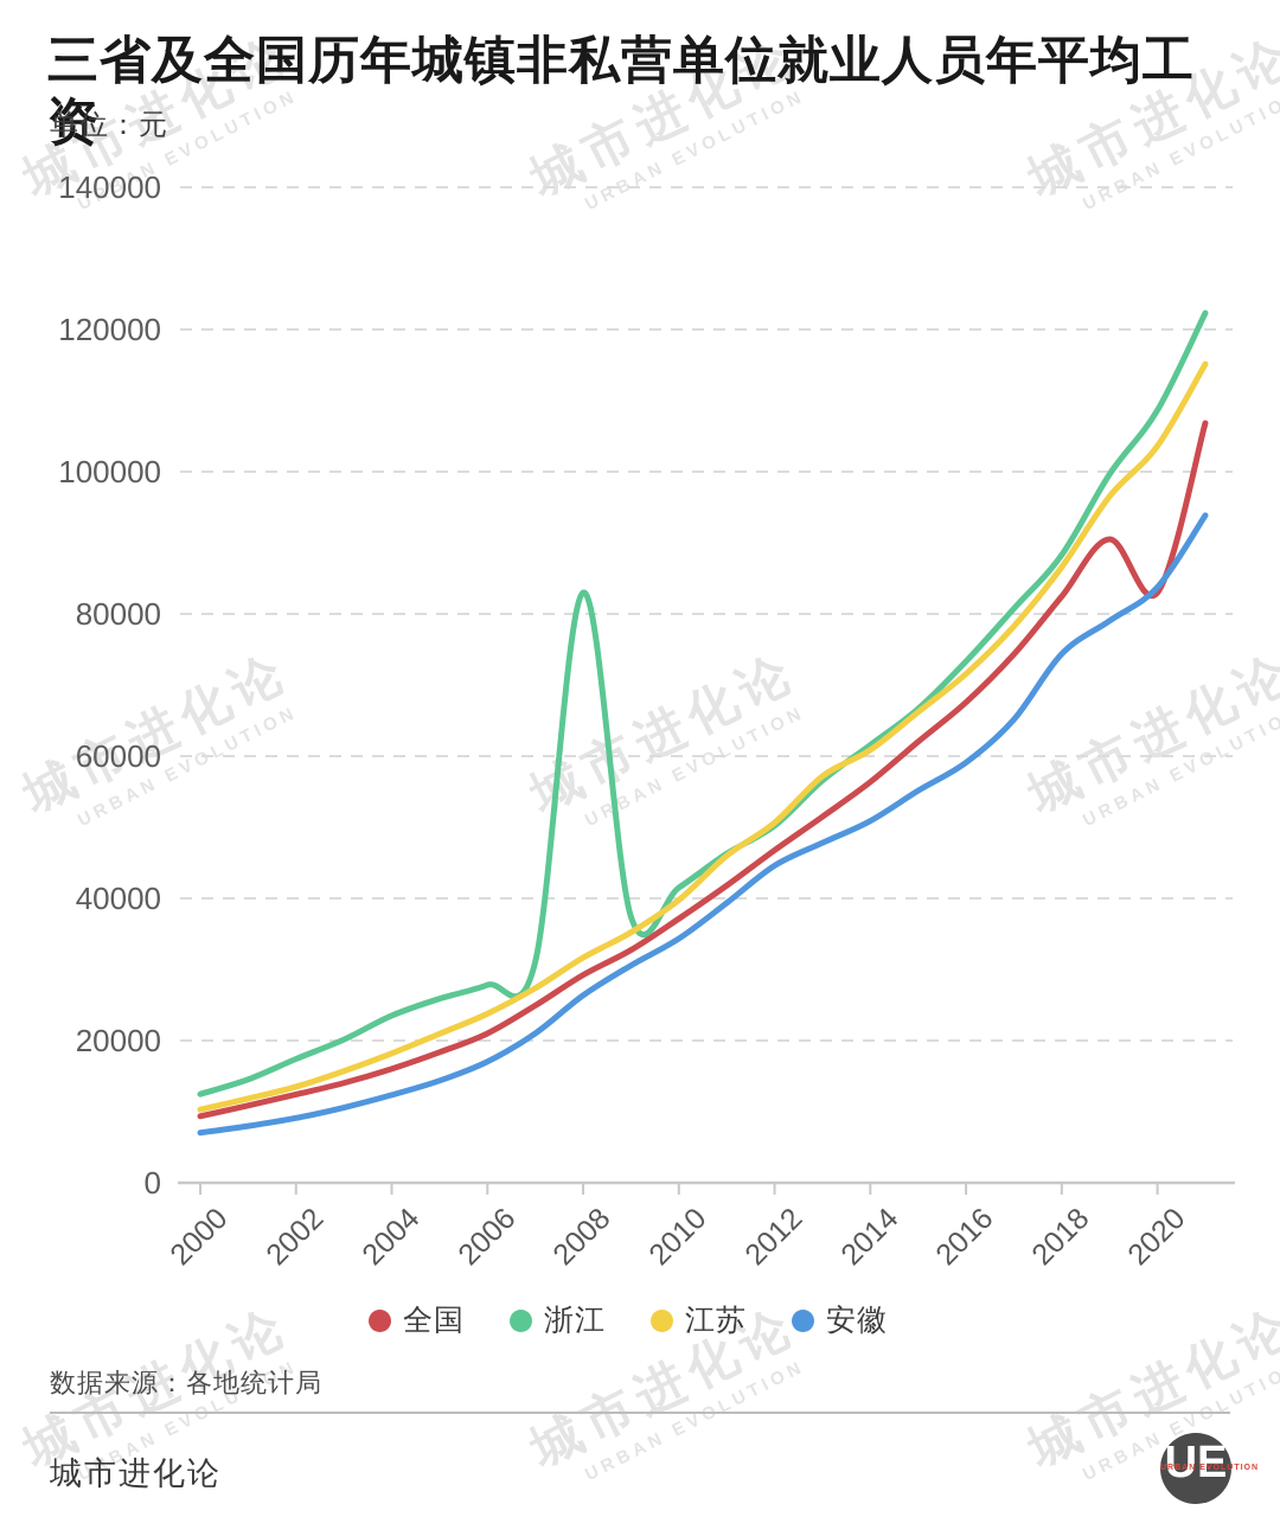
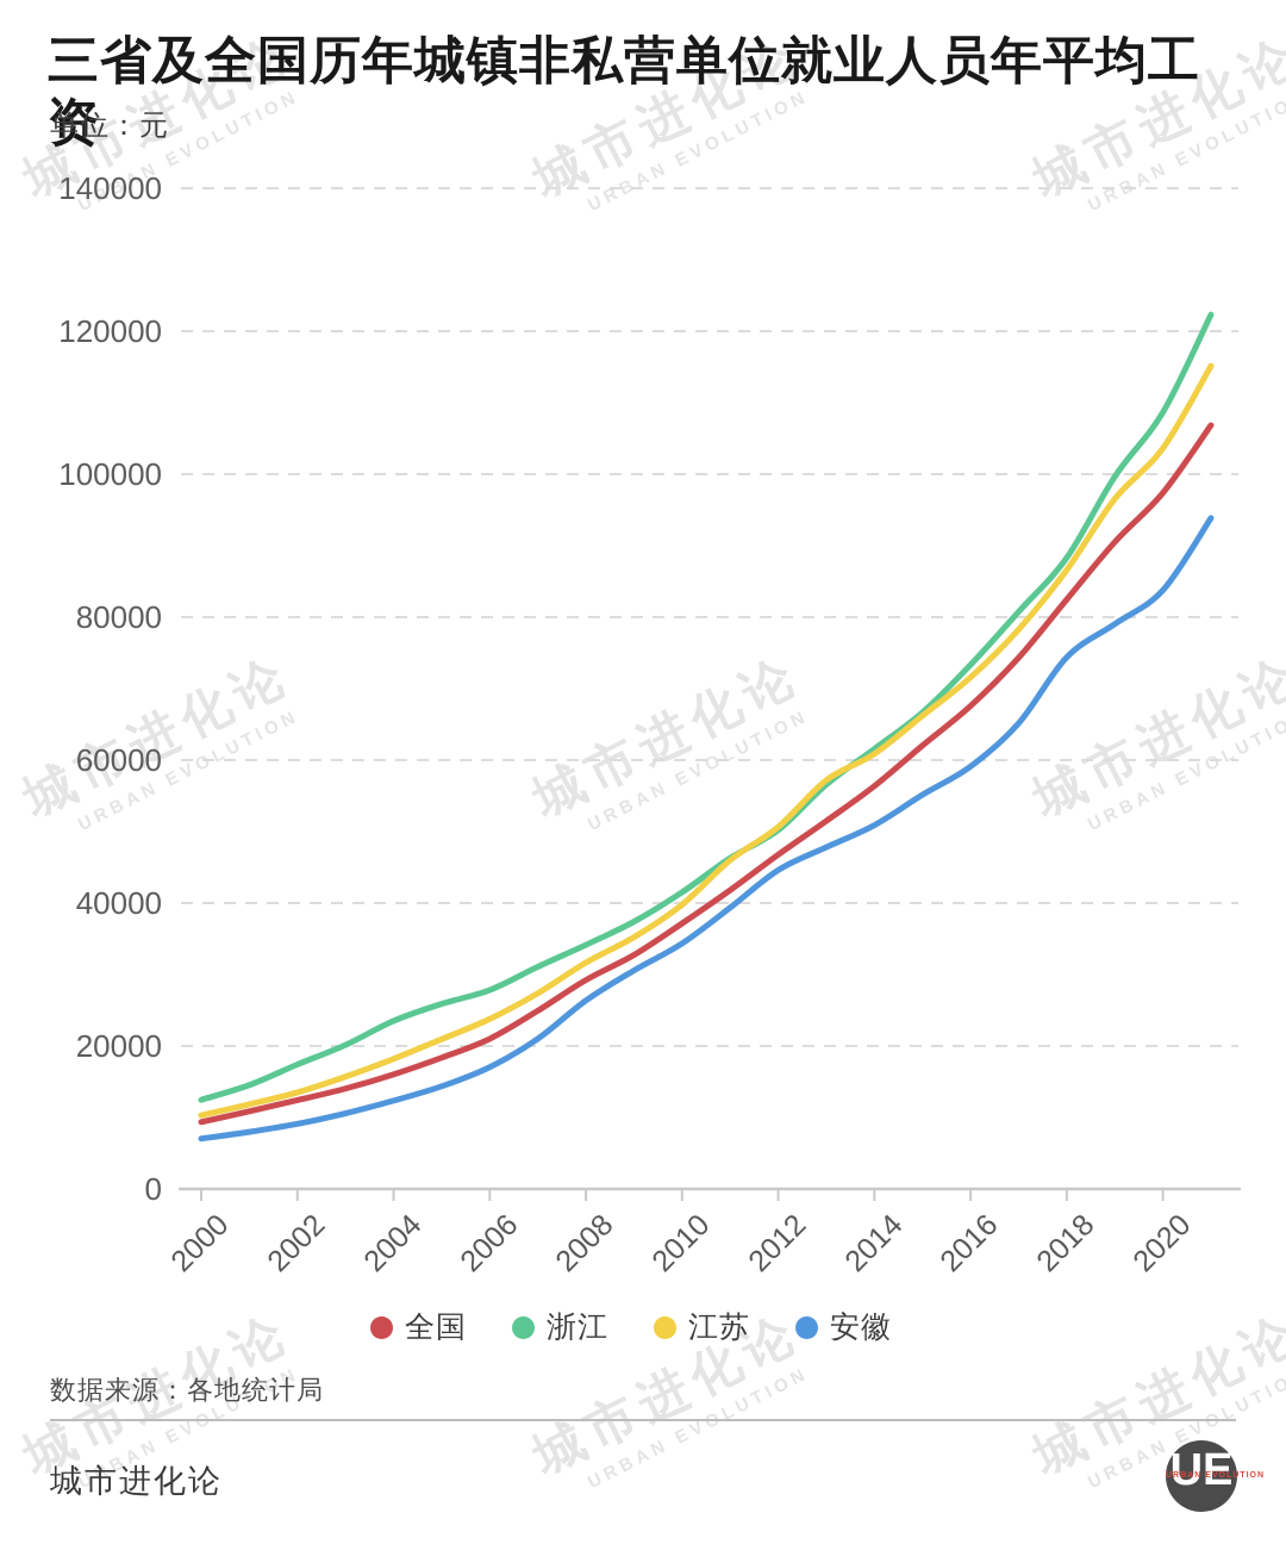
浙江/2008: 83000 -> 34000
全国/2020: 83000 -> 97000
